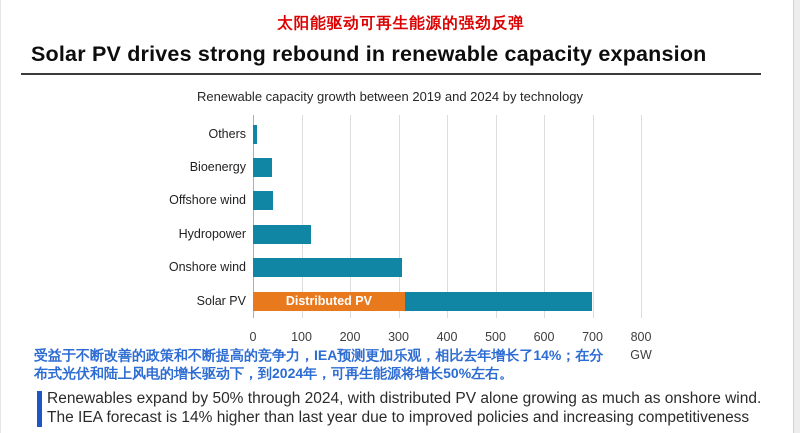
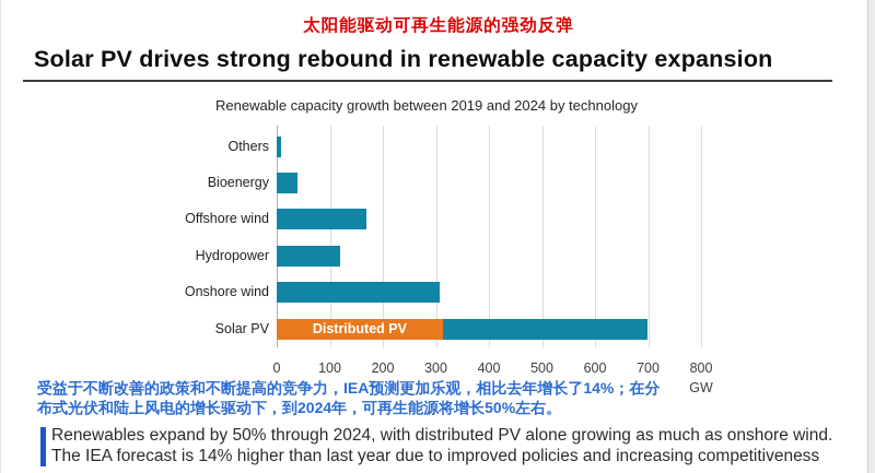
Offshore wind: 40 -> 170
